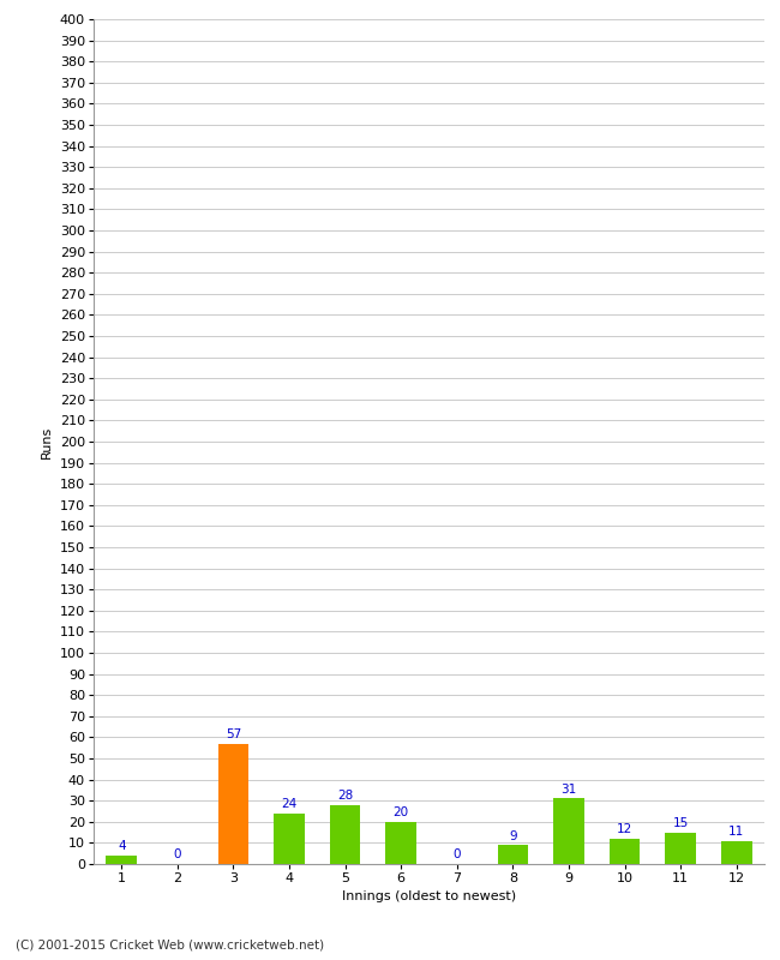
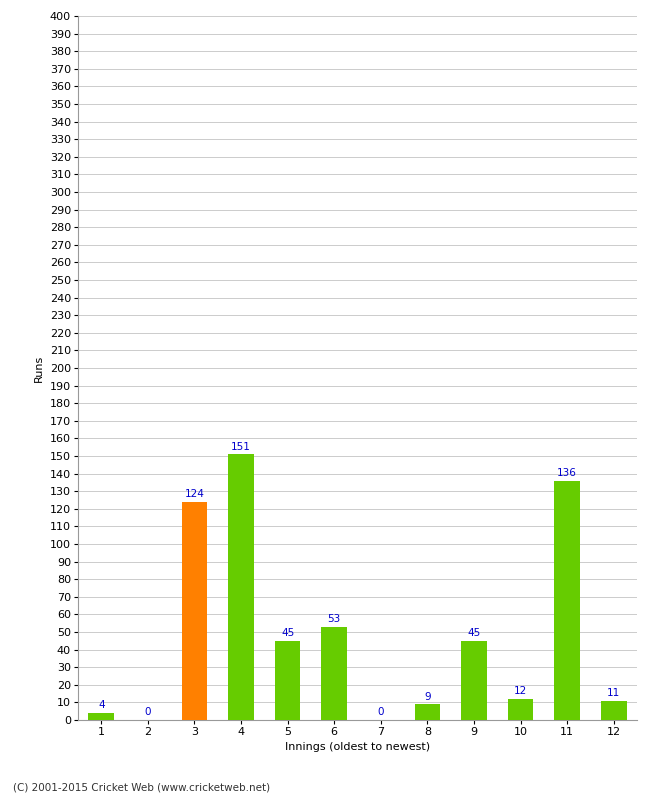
3: 57 -> 124
4: 24 -> 151
5: 28 -> 45
6: 20 -> 53
9: 31 -> 45
11: 15 -> 136
